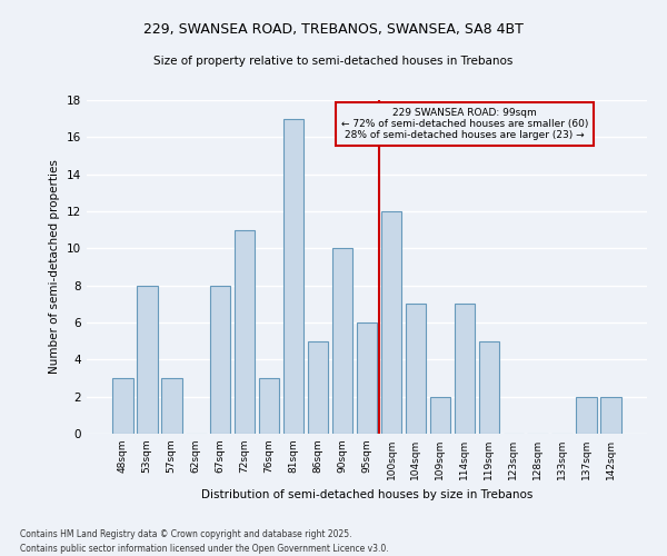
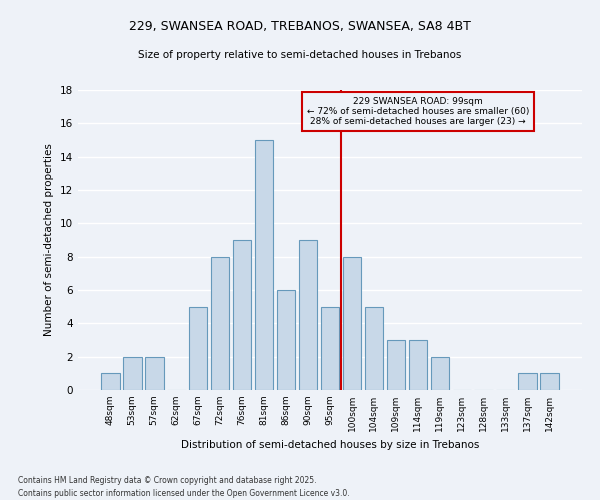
48sqm: 3 -> 1
53sqm: 8 -> 2
57sqm: 3 -> 2
67sqm: 8 -> 5
72sqm: 11 -> 8
76sqm: 3 -> 9
81sqm: 17 -> 15
86sqm: 5 -> 6
90sqm: 10 -> 9
95sqm: 6 -> 5
100sqm: 12 -> 8
104sqm: 7 -> 5
109sqm: 2 -> 3
114sqm: 7 -> 3
119sqm: 5 -> 2
137sqm: 2 -> 1
142sqm: 2 -> 1
